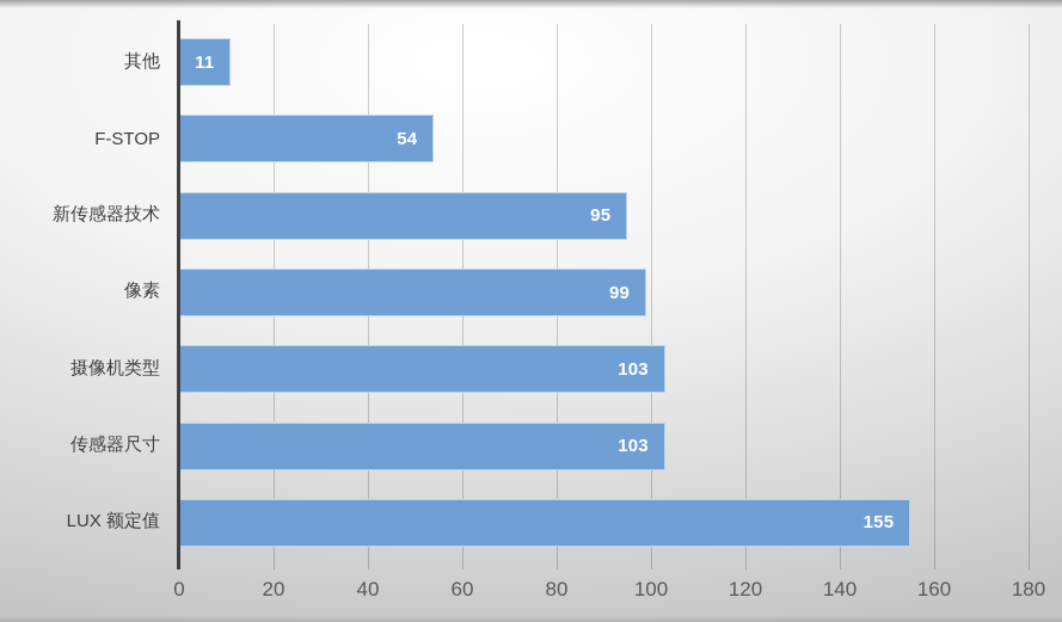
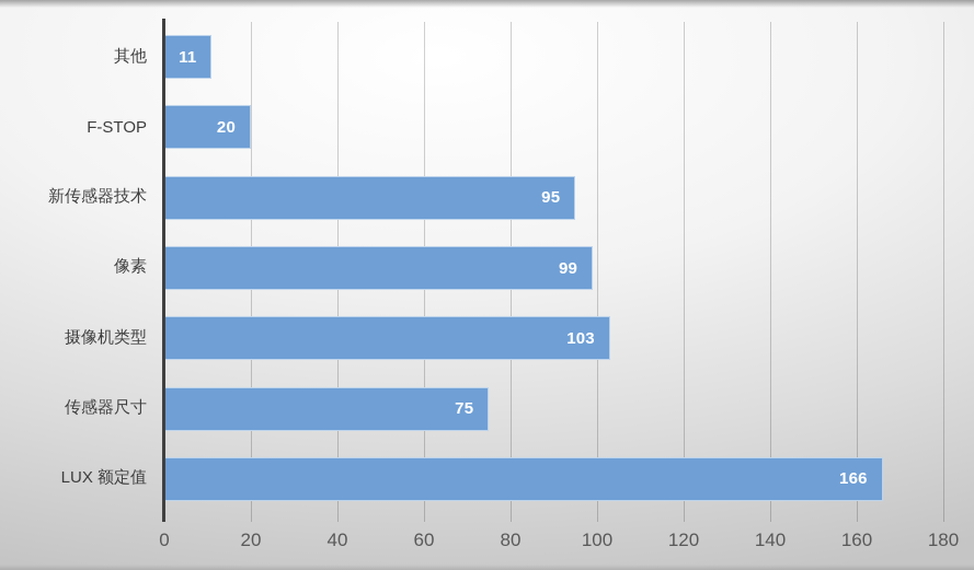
F-STOP: 54 -> 20
传感器尺寸: 103 -> 75
LUX 额定值: 155 -> 166
